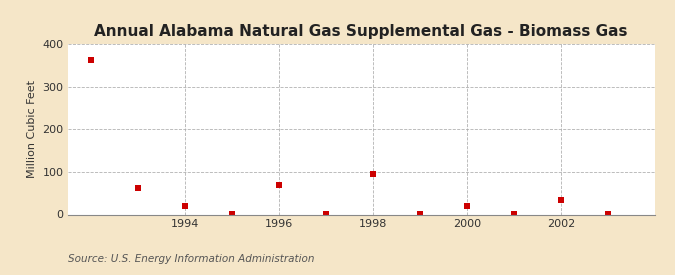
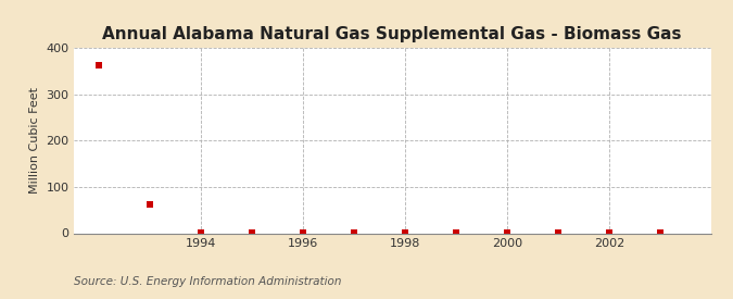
1994: 20 -> 2
1996: 70 -> 2
1998: 95 -> 2
2000: 20 -> 2
2002: 35 -> 2
